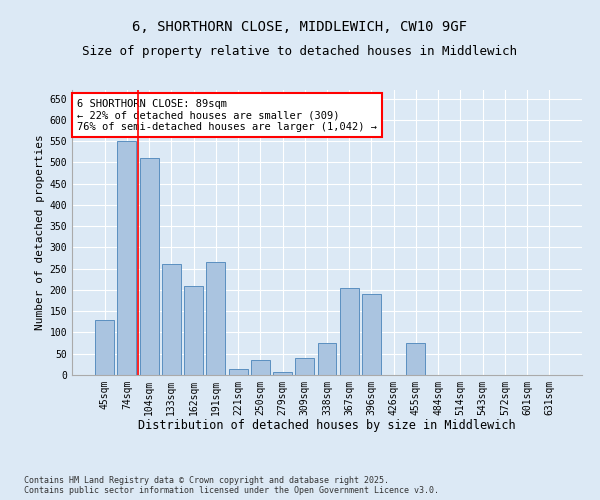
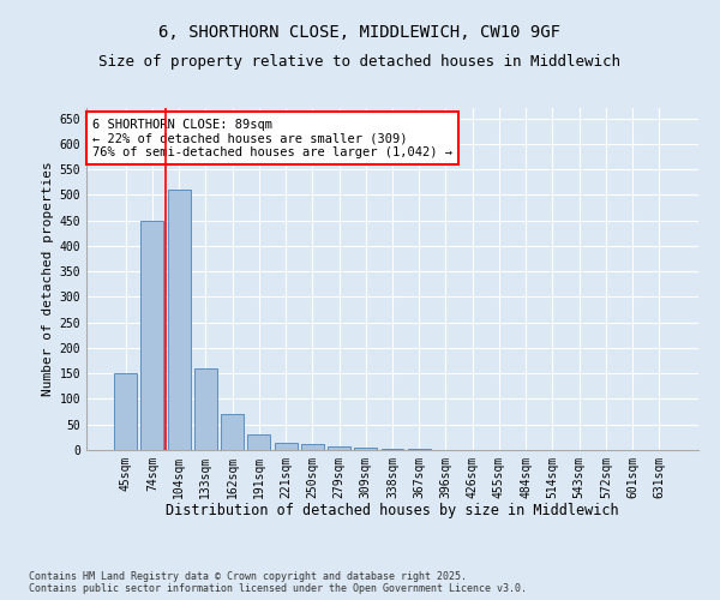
45sqm: 130 -> 150
74sqm: 550 -> 450
133sqm: 260 -> 160
162sqm: 210 -> 70
191sqm: 265 -> 30
250sqm: 35 -> 12
309sqm: 40 -> 5
338sqm: 75 -> 3
367sqm: 205 -> 2
396sqm: 190 -> 1
455sqm: 75 -> 1
